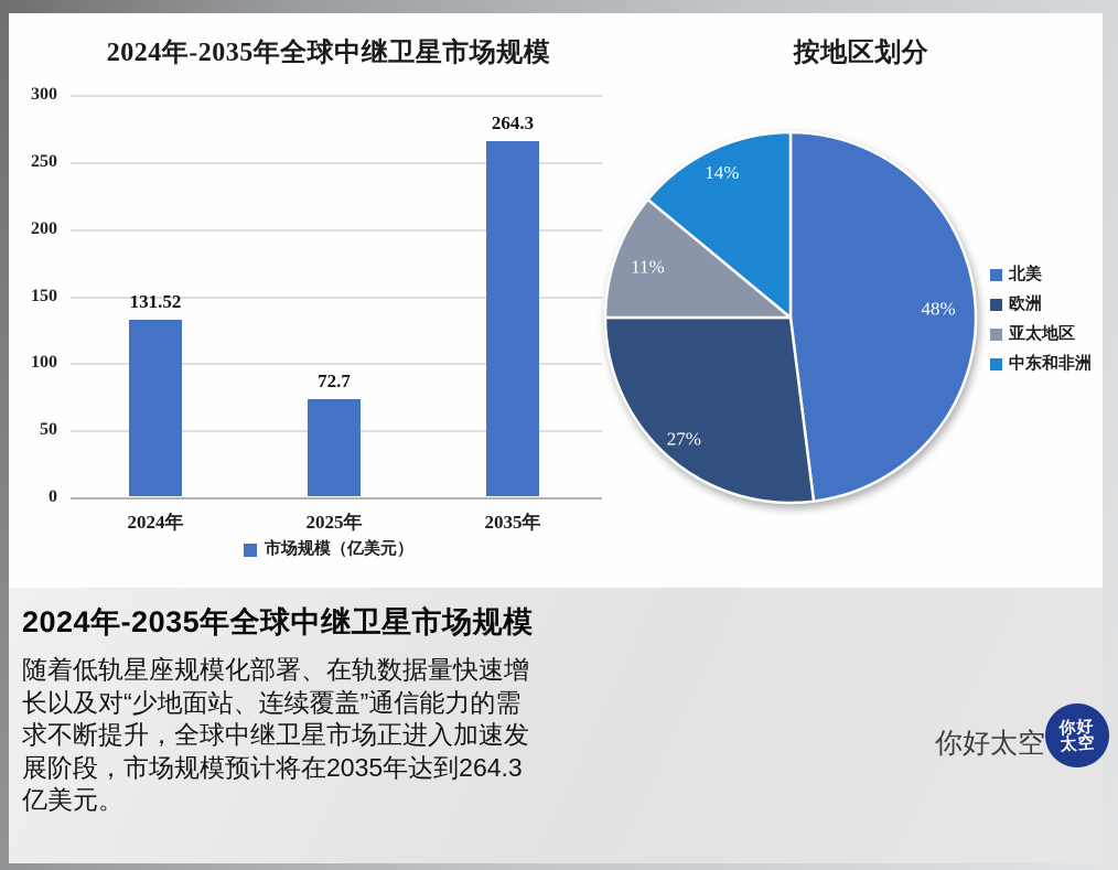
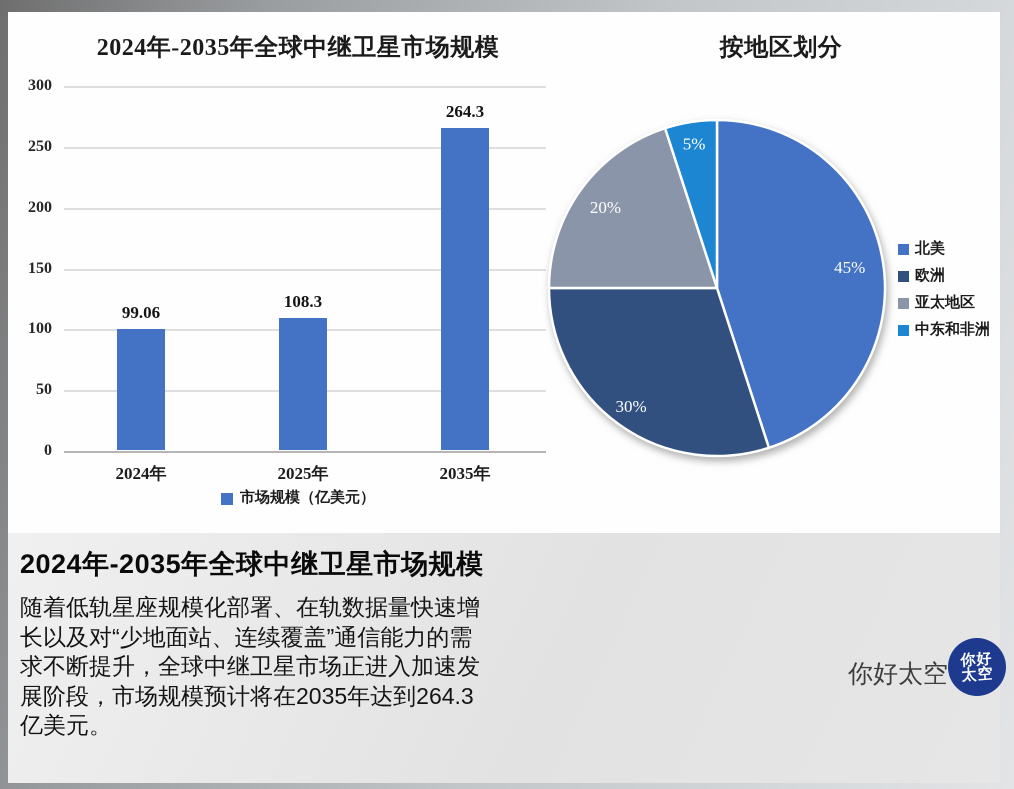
2024年-2035年全球中继卫星市场规模/2024年: 131.52 -> 99.06
2024年-2035年全球中继卫星市场规模/2025年: 72.7 -> 108.3
按地区划分/北美: 48% -> 45%
按地区划分/欧洲: 27% -> 30%
按地区划分/亚太地区: 11% -> 20%
按地区划分/中东和非洲: 14% -> 5%
